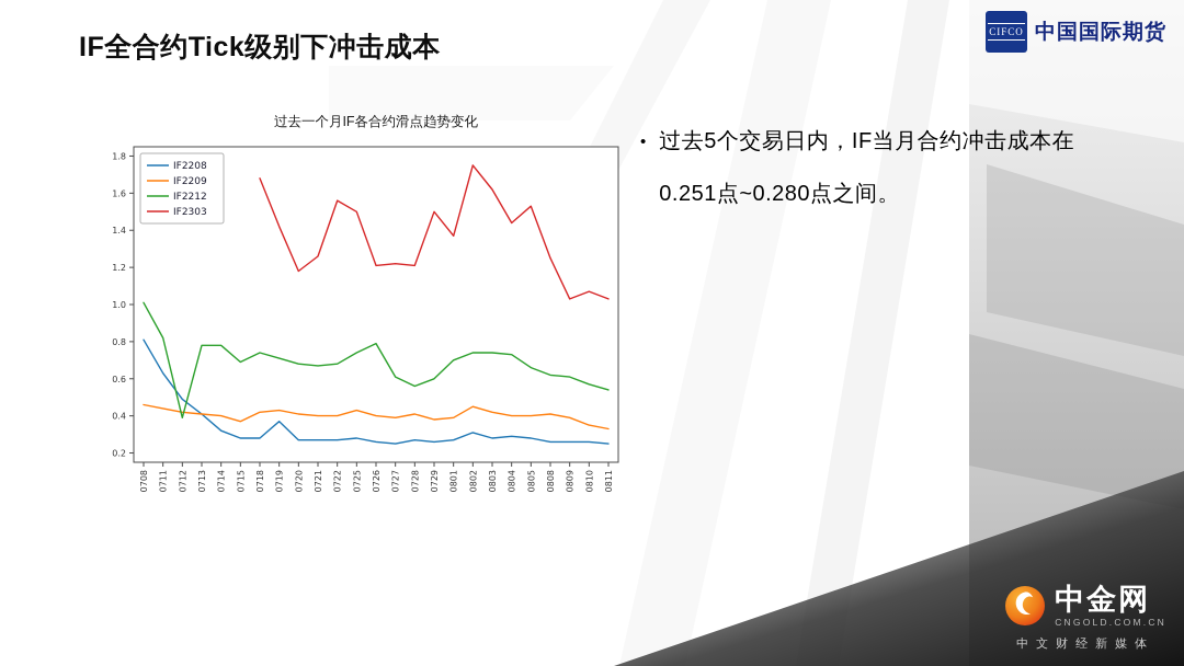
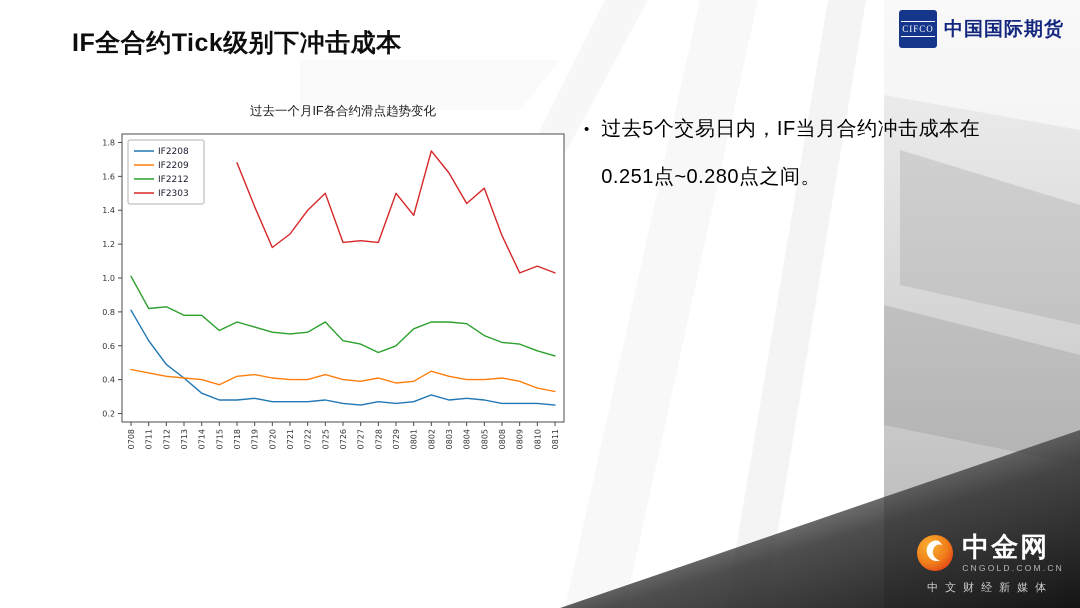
IF2212/0712: 0.39 -> 0.83
IF2208/0719: 0.37 -> 0.29
IF2303/0722: 1.56 -> 1.40
IF2212/0726: 0.79 -> 0.63
